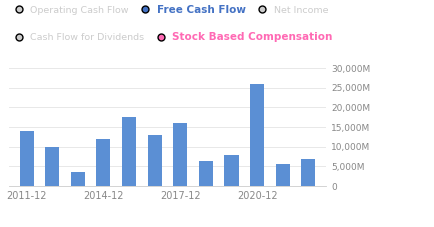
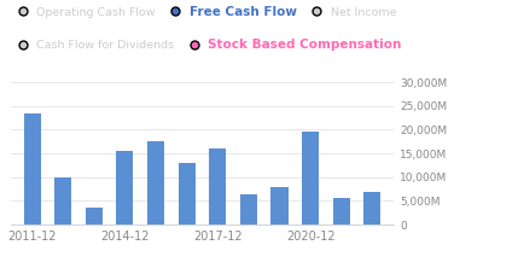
2011-12: 14,000M -> 23,500M
2014-12: 12,000M -> 15,500M
2020-12: 26,000M -> 19,500M
